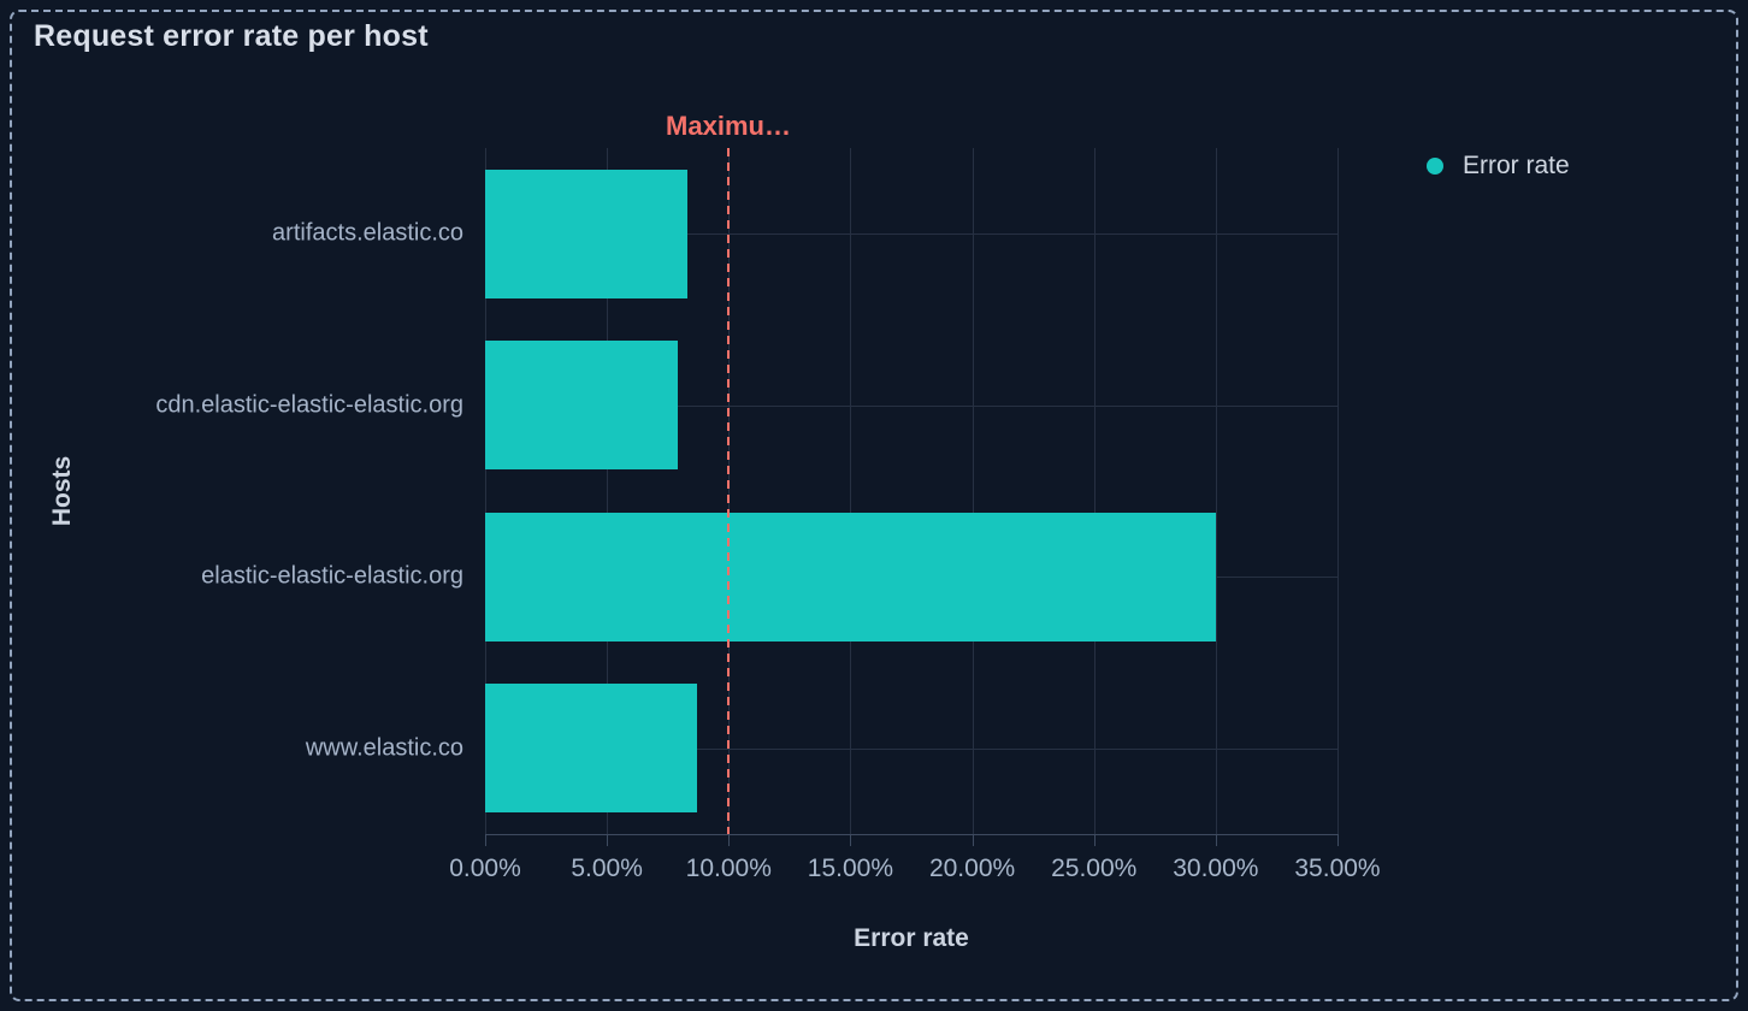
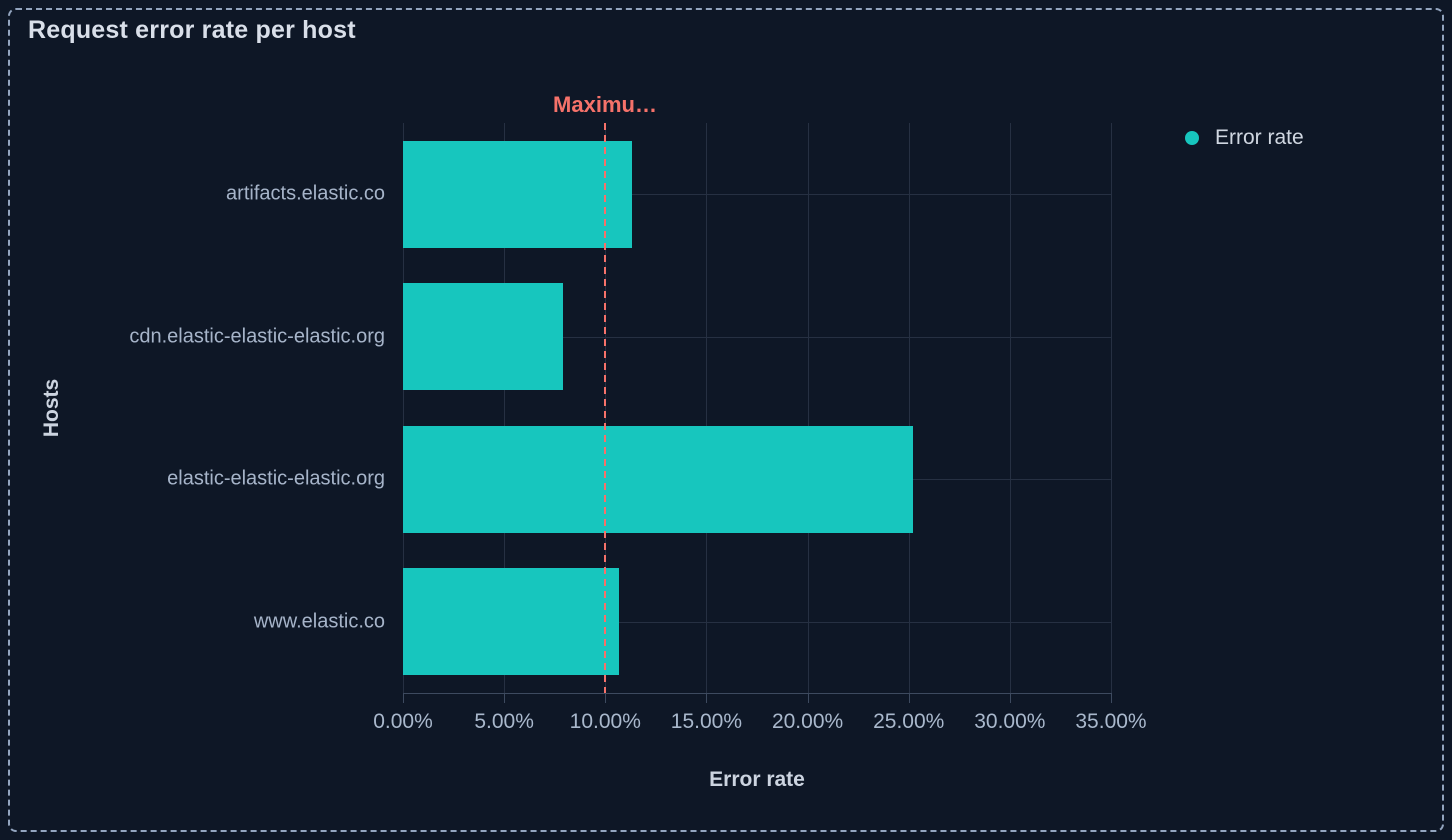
artifacts.elastic.co: 8.3% -> 11.3%
elastic-elastic-elastic.org: 30.0% -> 25.2%
www.elastic.co: 8.7% -> 10.7%
